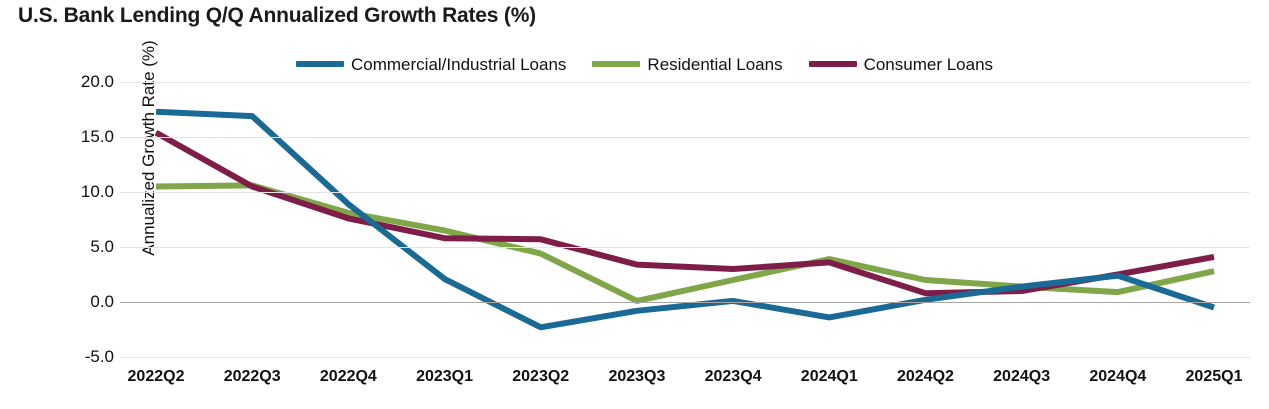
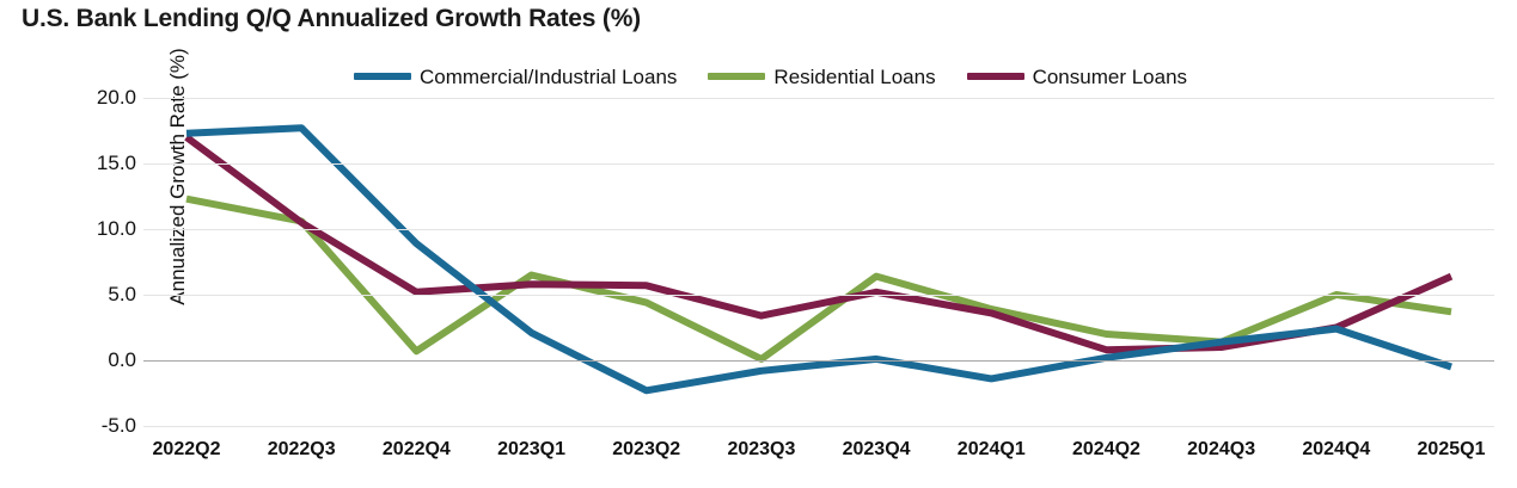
Residential Loans/2022Q2: 10.5 -> 12.3
Consumer Loans/2022Q2: 15.4 -> 17.0
Commercial/Industrial Loans/2022Q3: 16.9 -> 17.7
Residential Loans/2022Q4: 8.1 -> 0.7
Consumer Loans/2022Q4: 7.6 -> 5.2
Residential Loans/2023Q4: 2.0 -> 6.4
Consumer Loans/2023Q4: 3.0 -> 5.2
Residential Loans/2024Q4: 0.9 -> 5.0
Residential Loans/2025Q1: 2.8 -> 3.7
Consumer Loans/2025Q1: 4.1 -> 6.4
